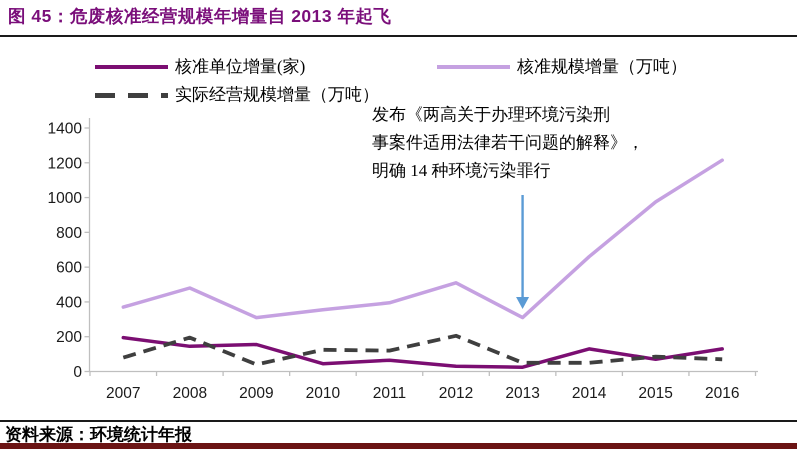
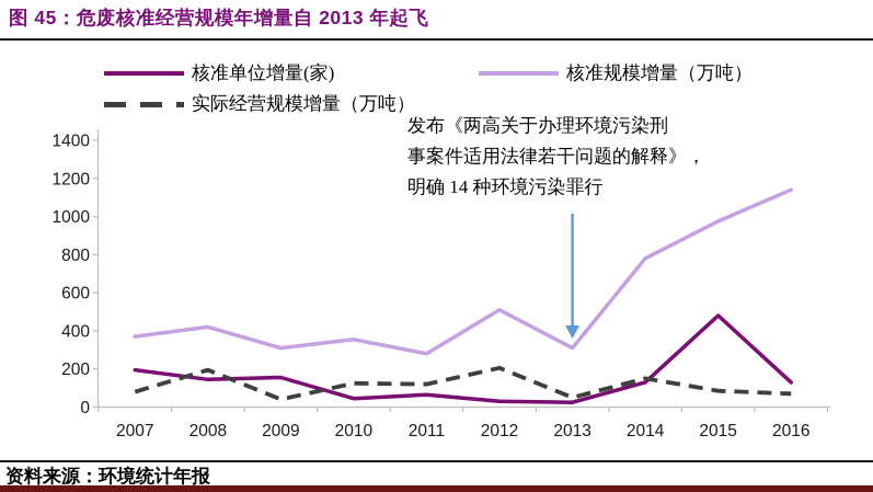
核准规模增量（万吨）/2008: 480 -> 420
核准规模增量（万吨）/2011: 400 -> 280
核准规模增量（万吨）/2014: 660 -> 780
实际经营规模增量（万吨）/2014: 50 -> 150
核准单位增量(家)/2015: 70 -> 480
核准规模增量（万吨）/2016: 1220 -> 1140
